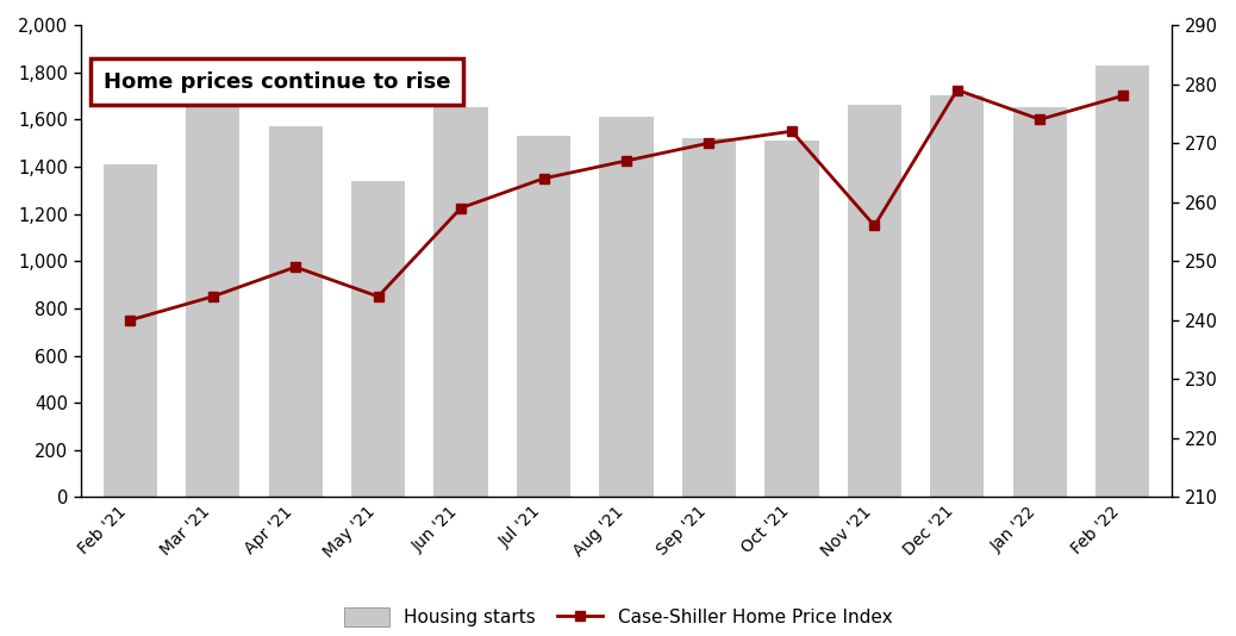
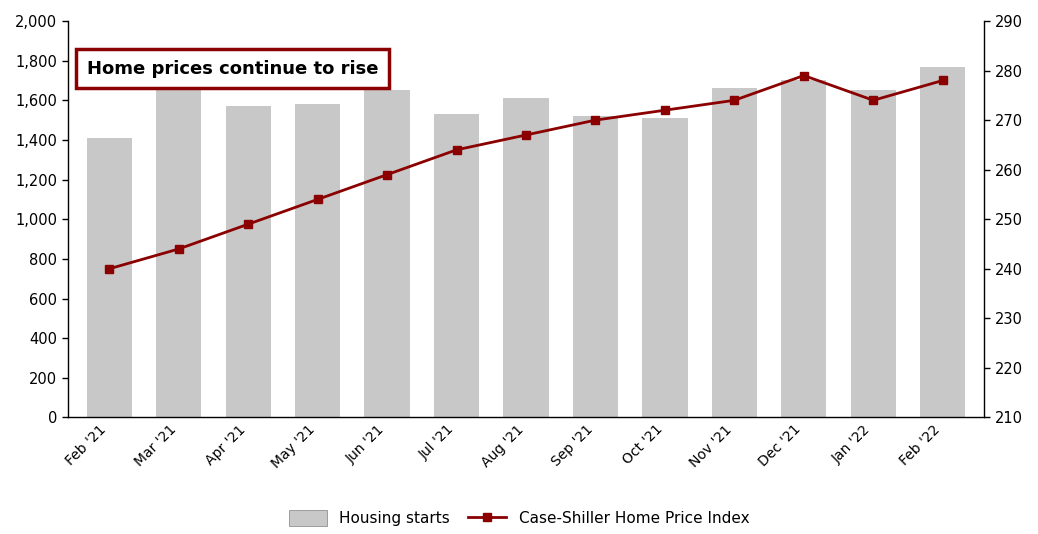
Housing starts/May '21: 1,340 -> 1,580
Case-Shiller Home Price Index/May '21: 244 -> 254
Case-Shiller Home Price Index/Nov '21: 256 -> 274
Housing starts/Feb '22: 1,830 -> 1,770
